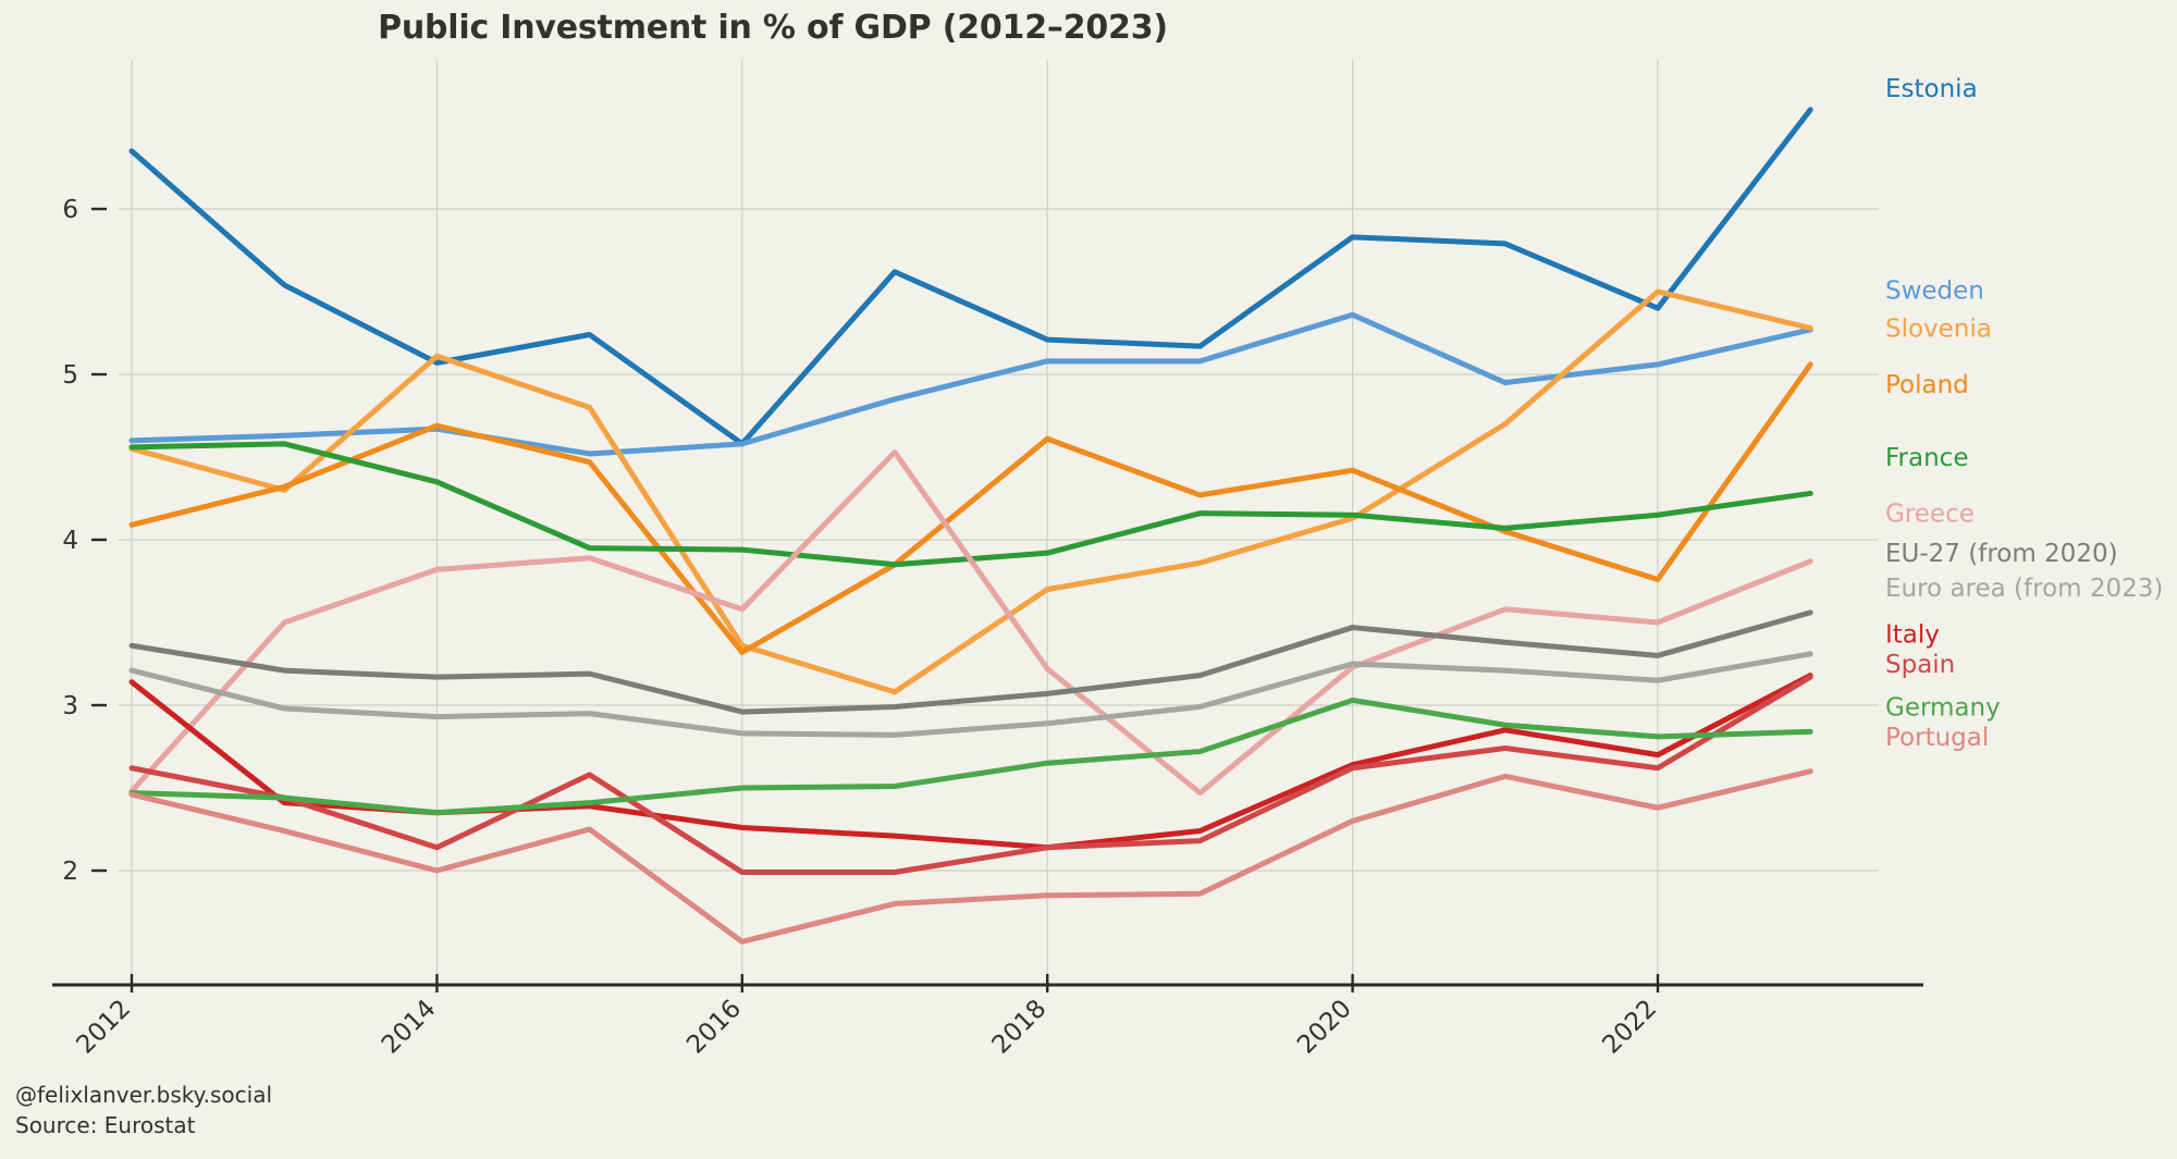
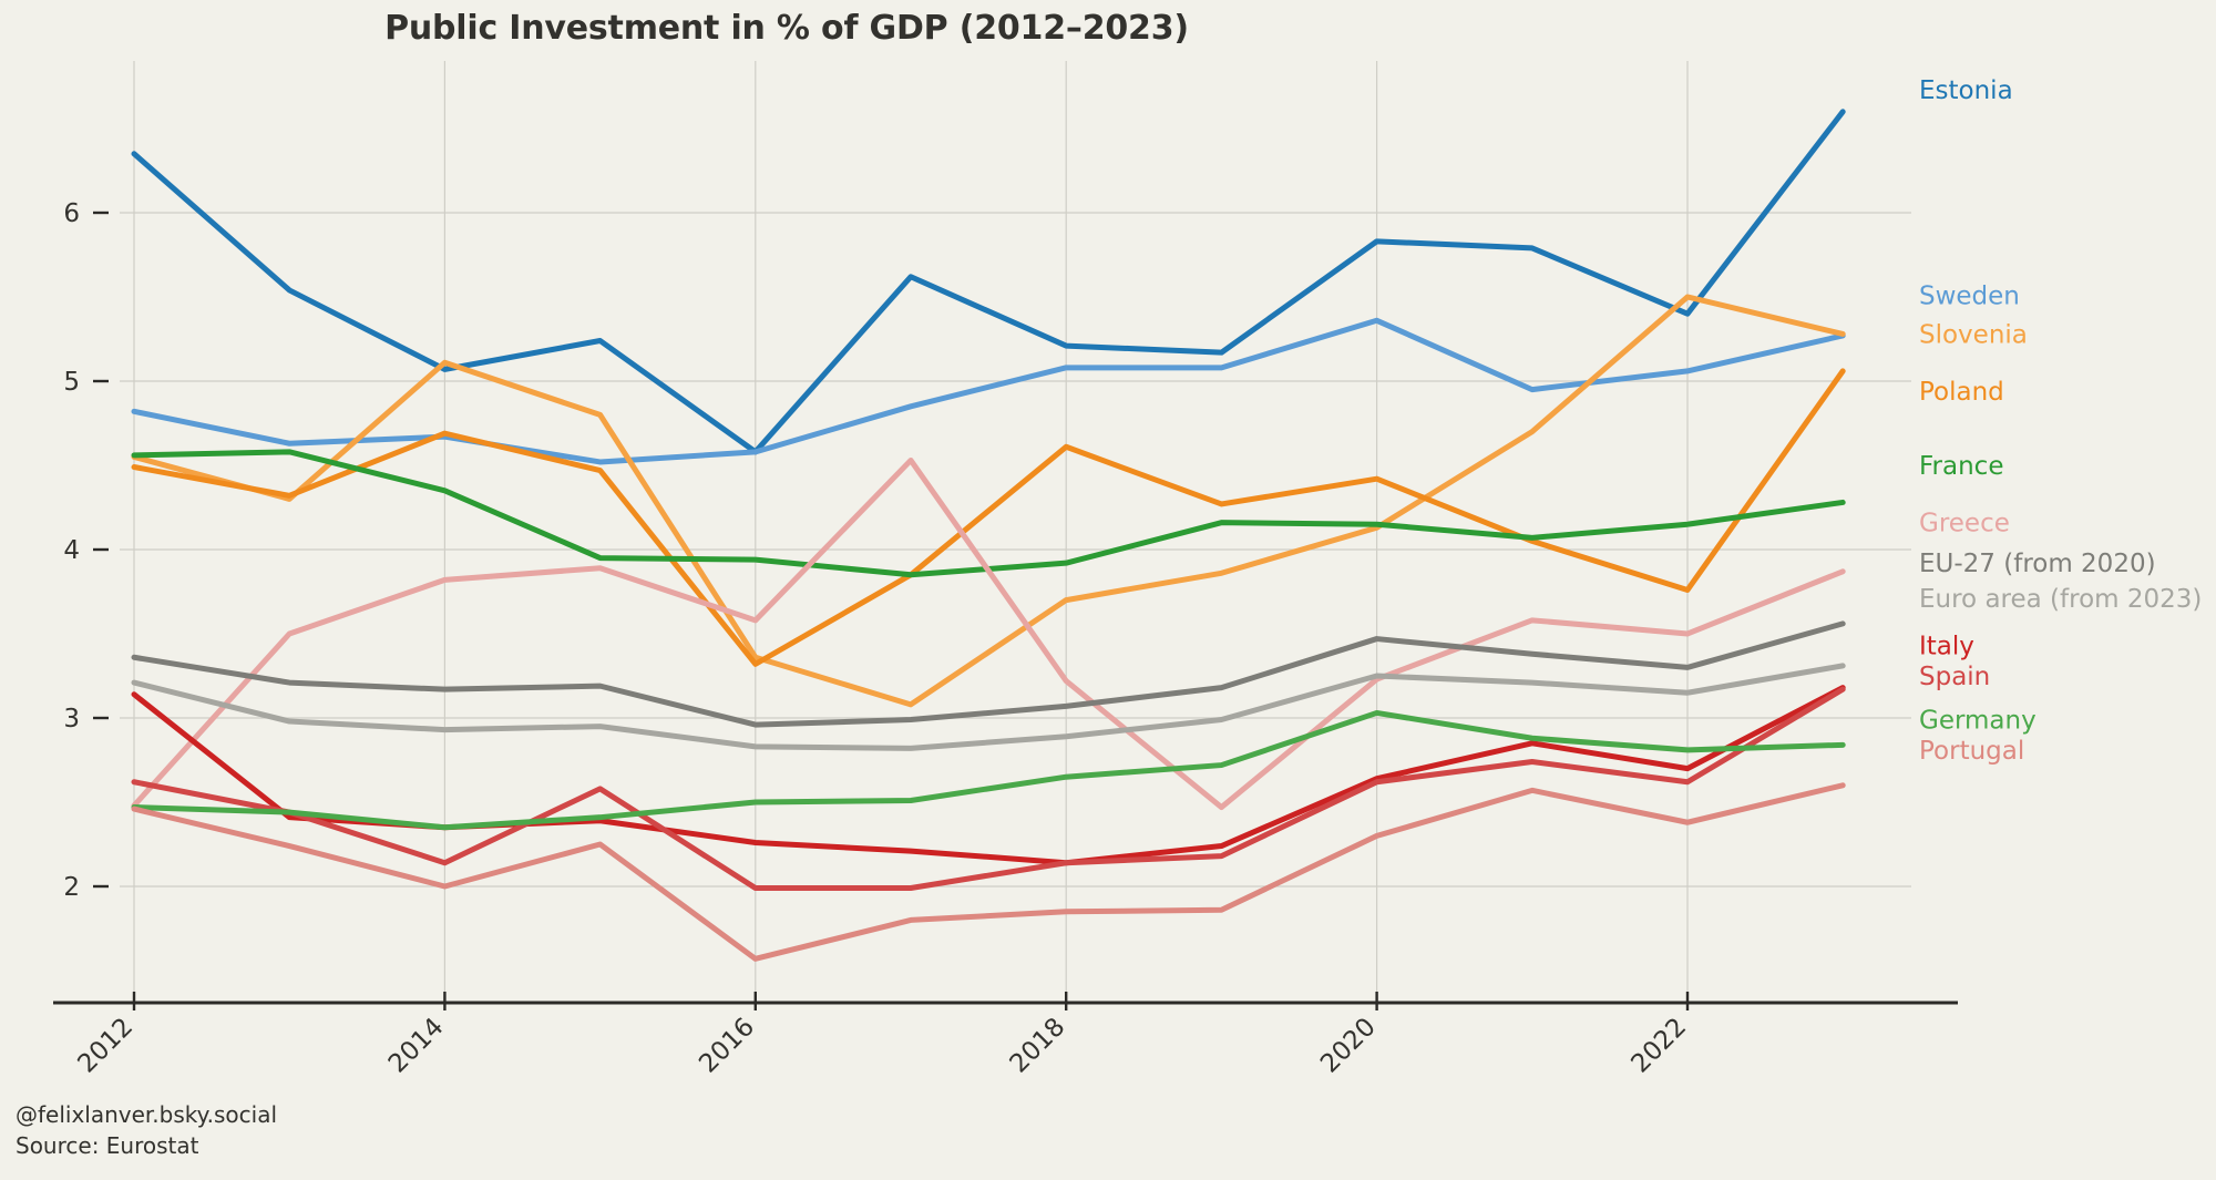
Sweden/2012: 4.60 -> 4.82
Poland/2012: 4.09 -> 4.49
